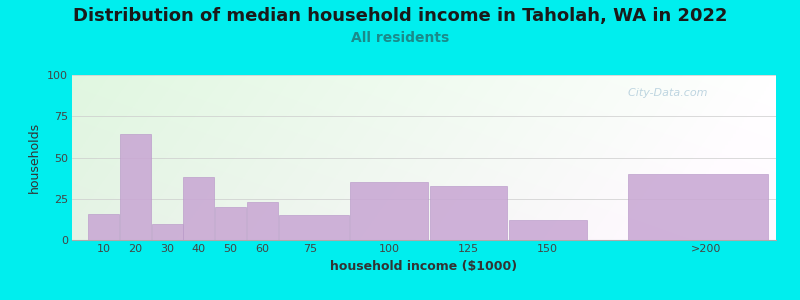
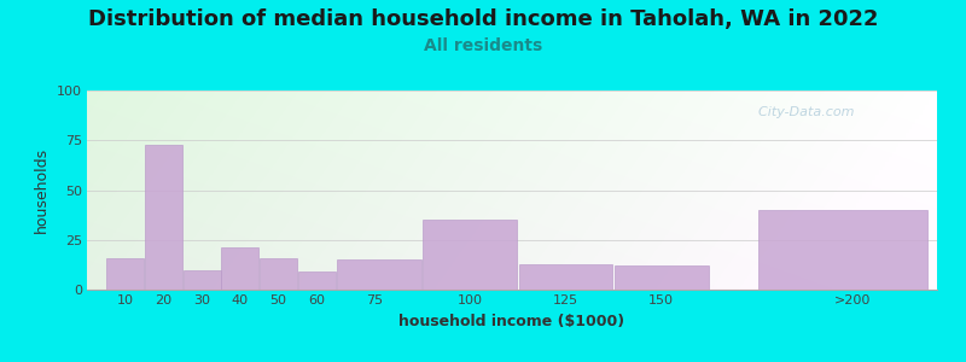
20: 64 -> 73
40: 38 -> 21
50: 20 -> 16
60: 23 -> 9
125: 33 -> 13
